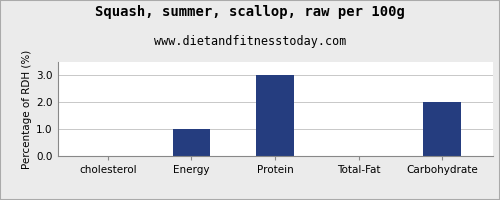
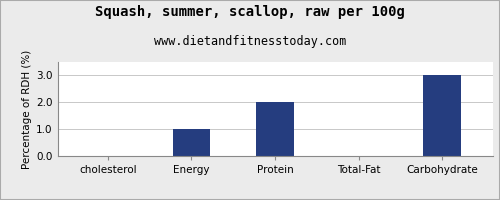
Protein: 3 -> 2
Carbohydrate: 2 -> 3
